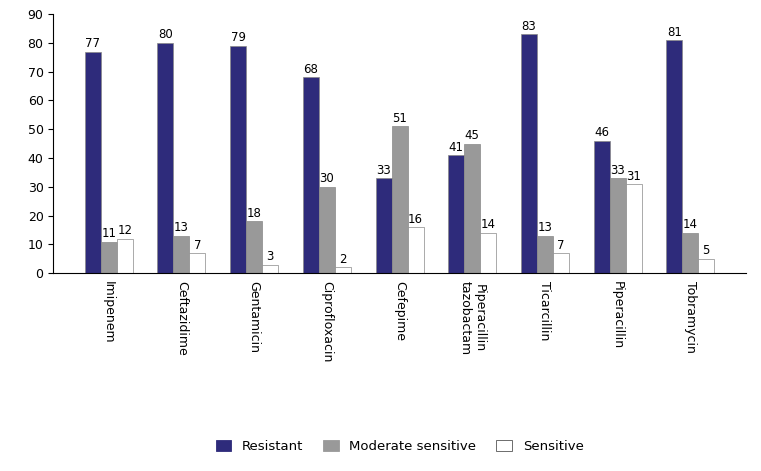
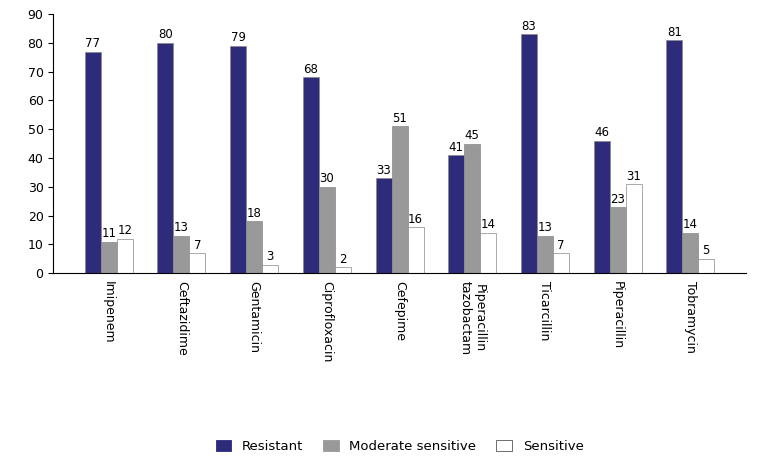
Moderate sensitive/Piperacillin: 33 -> 23
